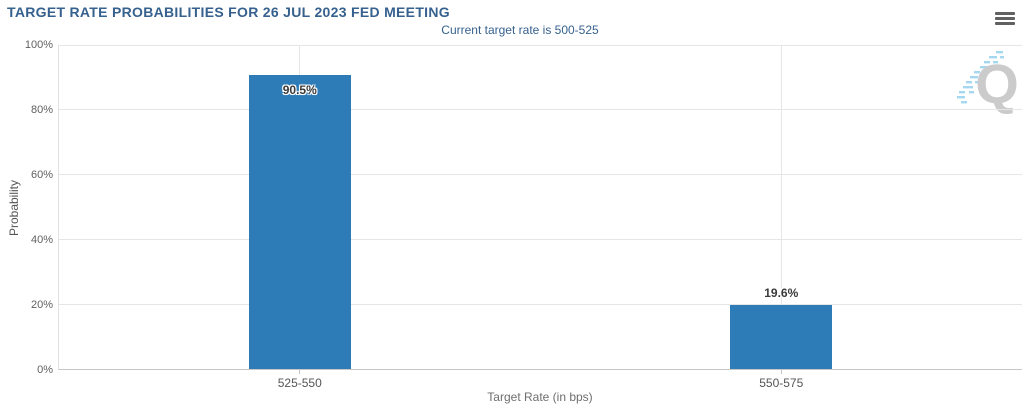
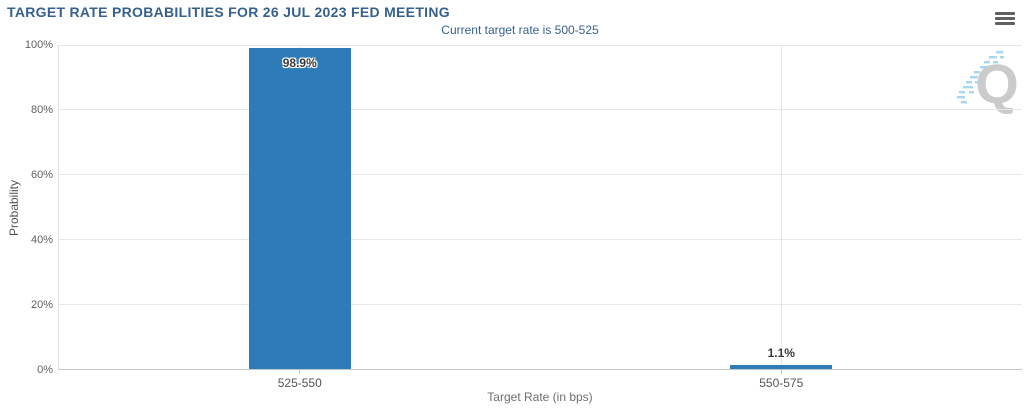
525-550: 90.5% -> 98.9%
550-575: 19.6% -> 1.1%
